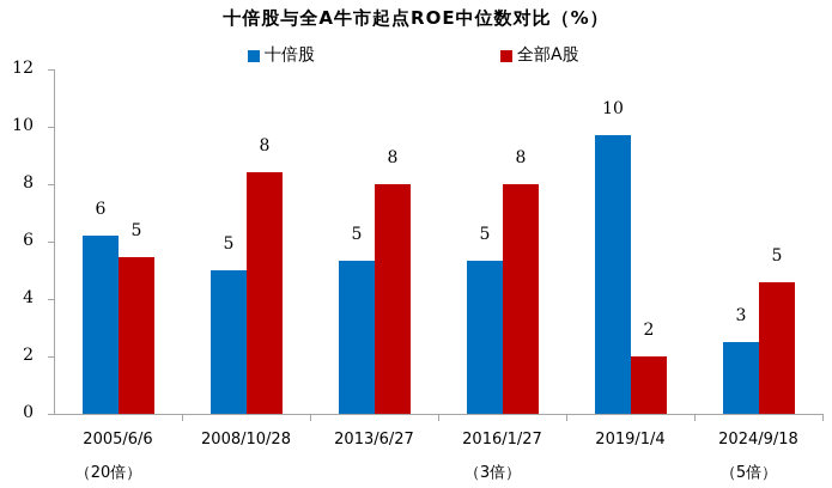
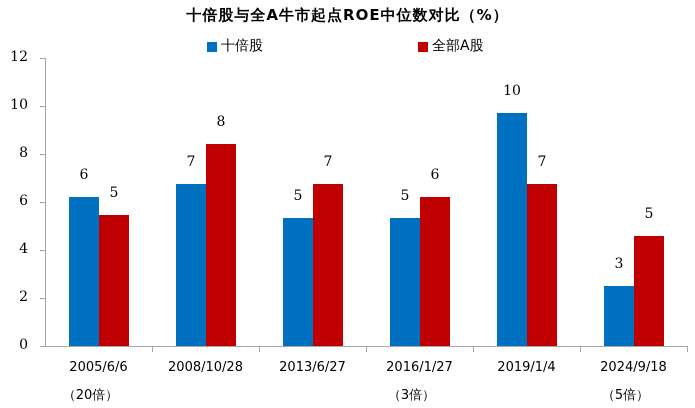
十倍股/2008/10/28: 5 -> 7
全部A股/2013/6/27: 8 -> 7
全部A股/2016/1/27: 8 -> 6
全部A股/2019/1/4: 2 -> 7
